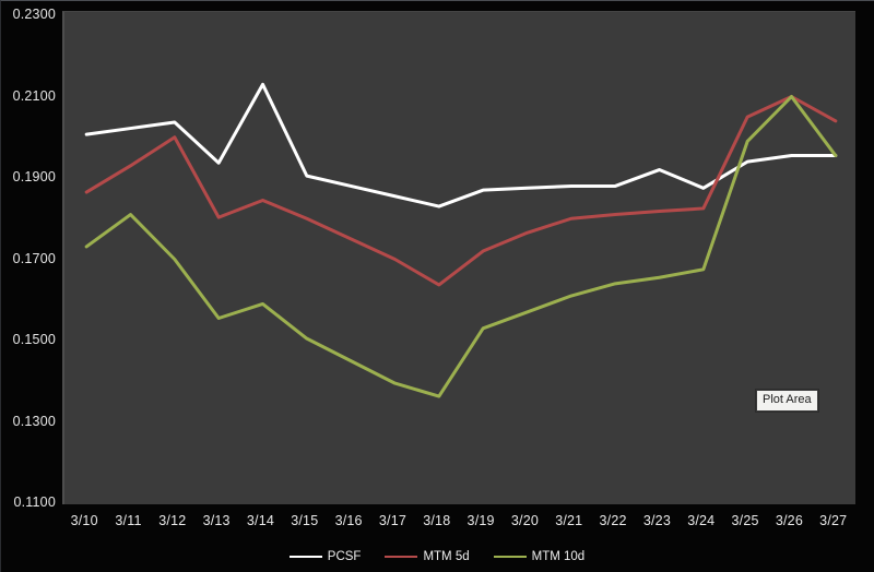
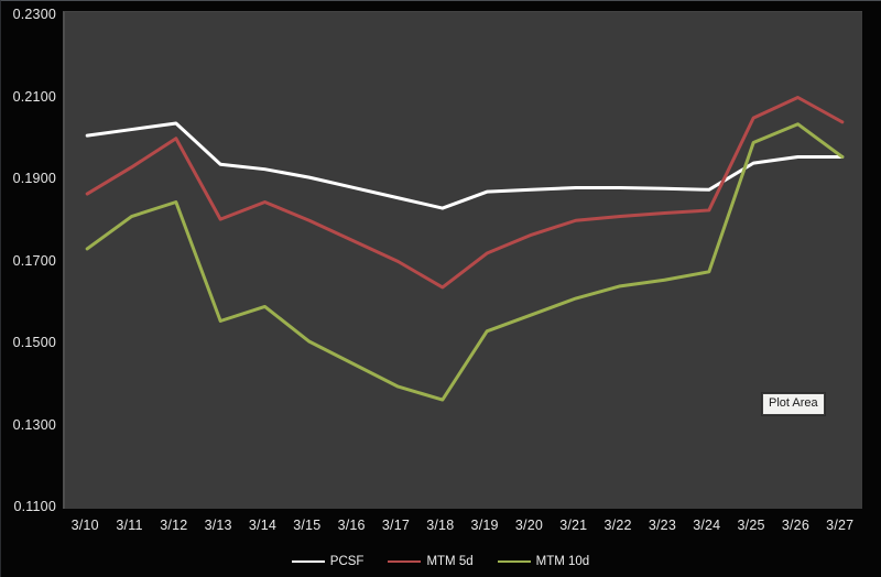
MTM 10d/3/12: 0.170 -> 0.184
PCSF/3/14: 0.213 -> 0.193
PCSF/3/23: 0.192 -> 0.188
MTM 10d/3/26: 0.210 -> 0.203
